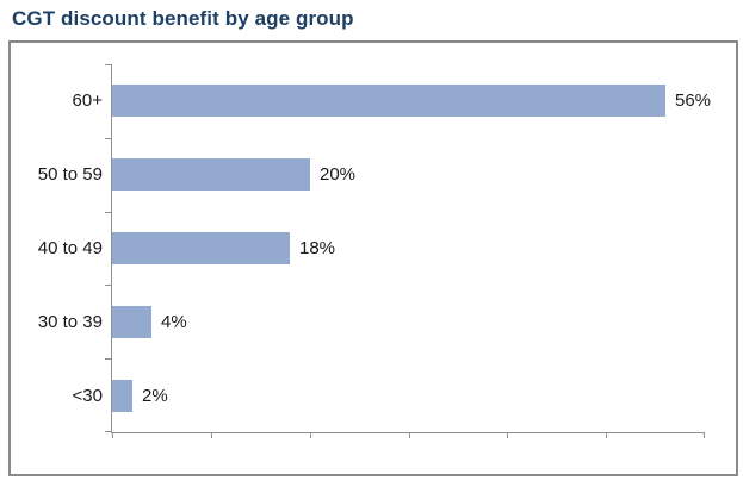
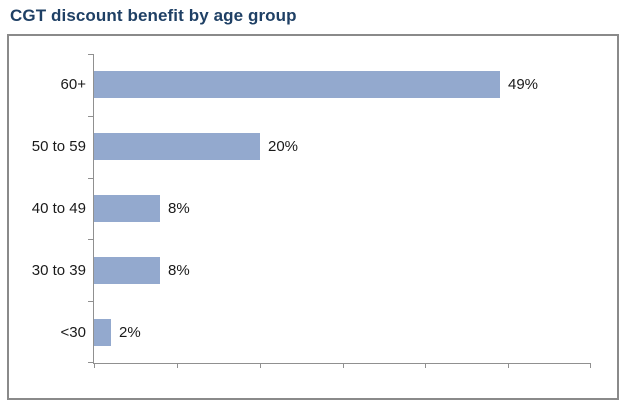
60+: 56% -> 49%
40 to 49: 18% -> 8%
30 to 39: 4% -> 8%
